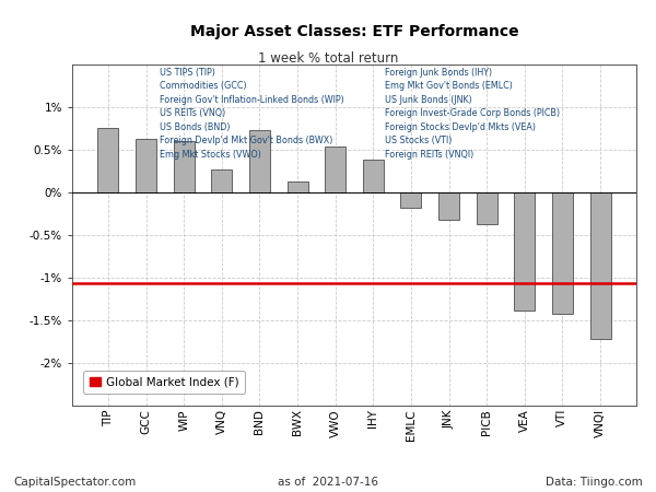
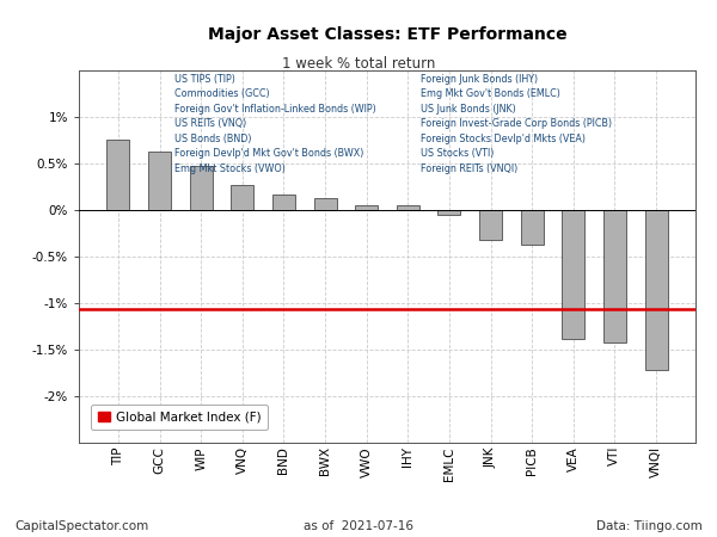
WIP: 0.60% -> 0.47%
BND: 0.72% -> 0.16%
VWO: 0.54% -> 0.05%
IHY: 0.38% -> 0.05%
EMLC: -0.18% -> -0.05%
